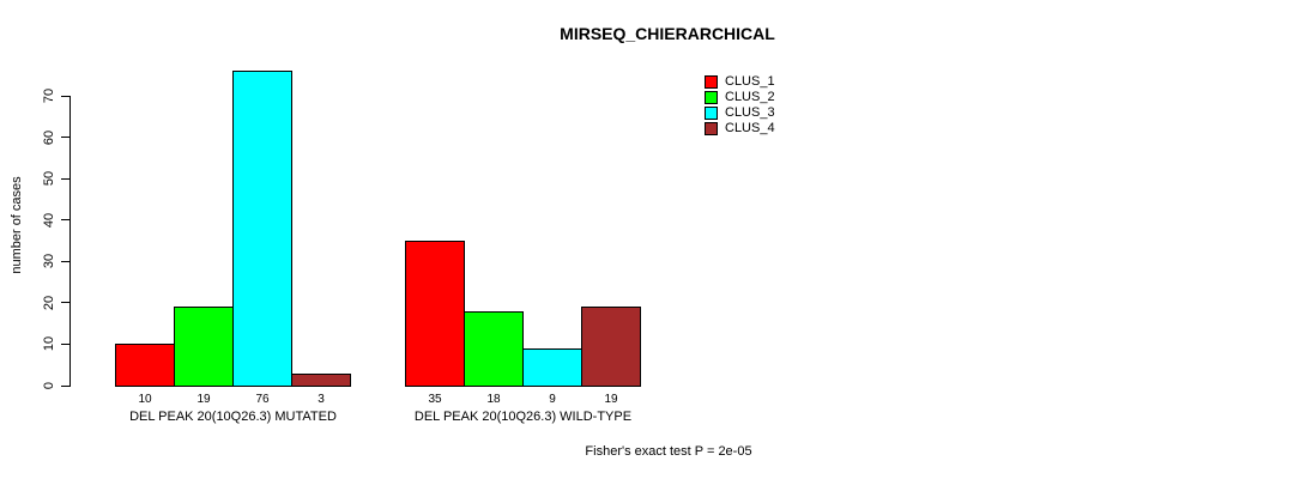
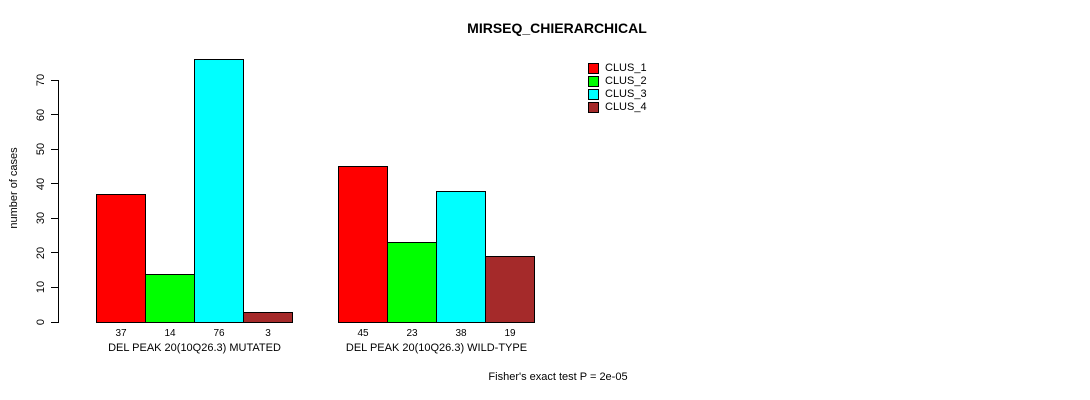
CLUS_1/DEL PEAK 20(10Q26.3) MUTATED: 10 -> 37
CLUS_2/DEL PEAK 20(10Q26.3) MUTATED: 19 -> 14
CLUS_1/DEL PEAK 20(10Q26.3) WILD-TYPE: 35 -> 45
CLUS_2/DEL PEAK 20(10Q26.3) WILD-TYPE: 18 -> 23
CLUS_3/DEL PEAK 20(10Q26.3) WILD-TYPE: 9 -> 38
